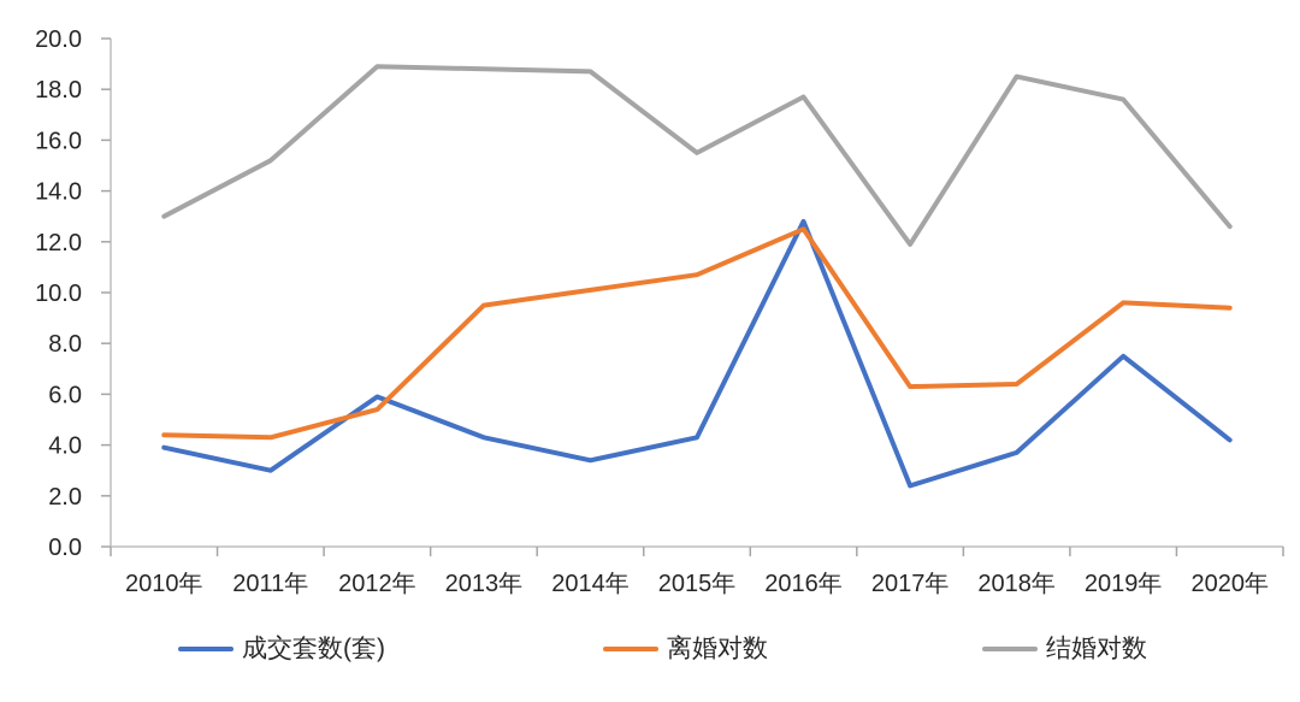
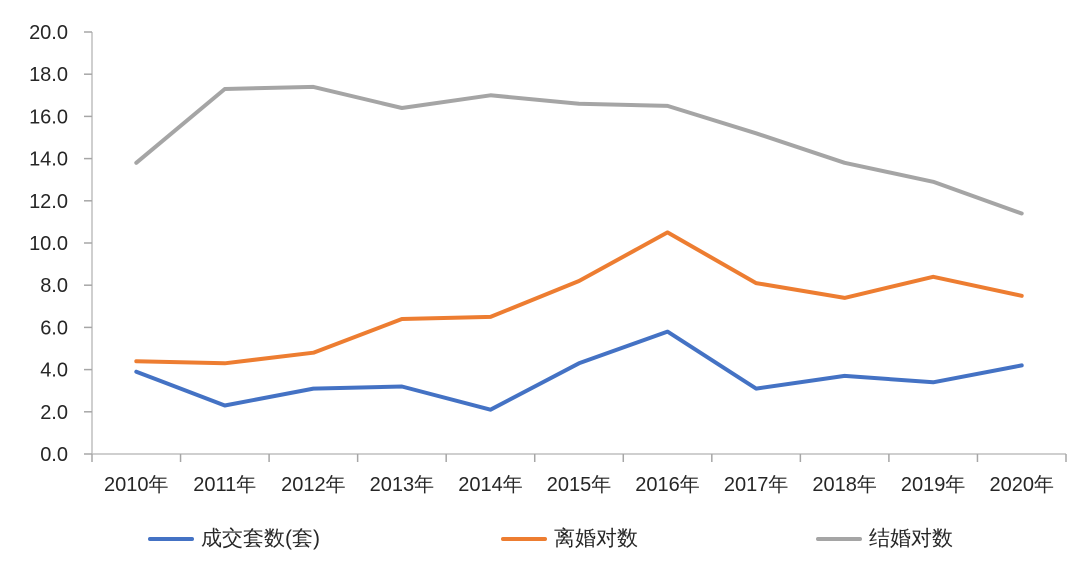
结婚对数/2010年: 13.0 -> 13.8
成交套数(套)/2011年: 3.0 -> 2.3
结婚对数/2011年: 15.2 -> 17.3
成交套数(套)/2012年: 5.9 -> 3.1
离婚对数/2012年: 5.4 -> 4.8
结婚对数/2012年: 18.9 -> 17.4
成交套数(套)/2013年: 4.3 -> 3.2
离婚对数/2013年: 9.5 -> 6.4
结婚对数/2013年: 18.8 -> 16.4
成交套数(套)/2014年: 3.4 -> 2.1
离婚对数/2014年: 10.1 -> 6.5
结婚对数/2014年: 18.7 -> 17.0
离婚对数/2015年: 10.7 -> 8.2
结婚对数/2015年: 15.5 -> 16.6
成交套数(套)/2016年: 12.8 -> 5.8
离婚对数/2016年: 12.5 -> 10.5
结婚对数/2016年: 17.7 -> 16.5
成交套数(套)/2017年: 2.4 -> 3.1
离婚对数/2017年: 6.3 -> 8.1
结婚对数/2017年: 11.9 -> 15.2
离婚对数/2018年: 6.4 -> 7.4
结婚对数/2018年: 18.5 -> 13.8
成交套数(套)/2019年: 7.5 -> 3.4
离婚对数/2019年: 9.6 -> 8.4
结婚对数/2019年: 17.6 -> 12.9
离婚对数/2020年: 9.4 -> 7.5
结婚对数/2020年: 12.6 -> 11.4
